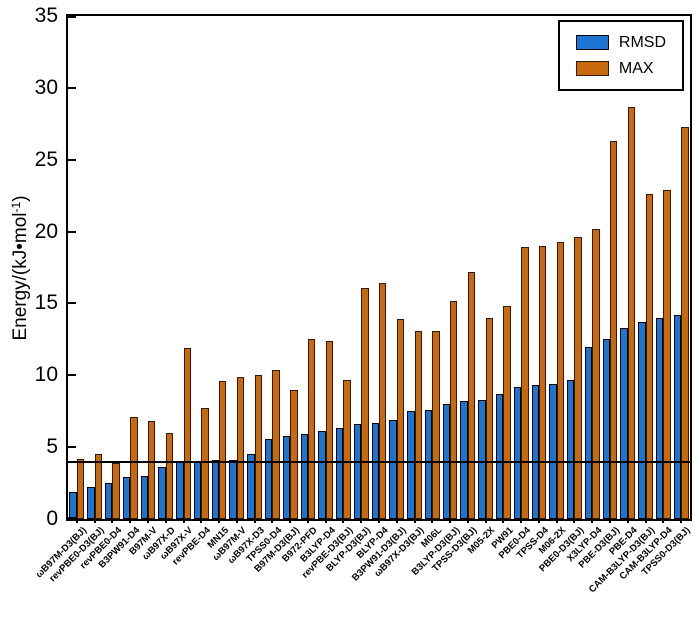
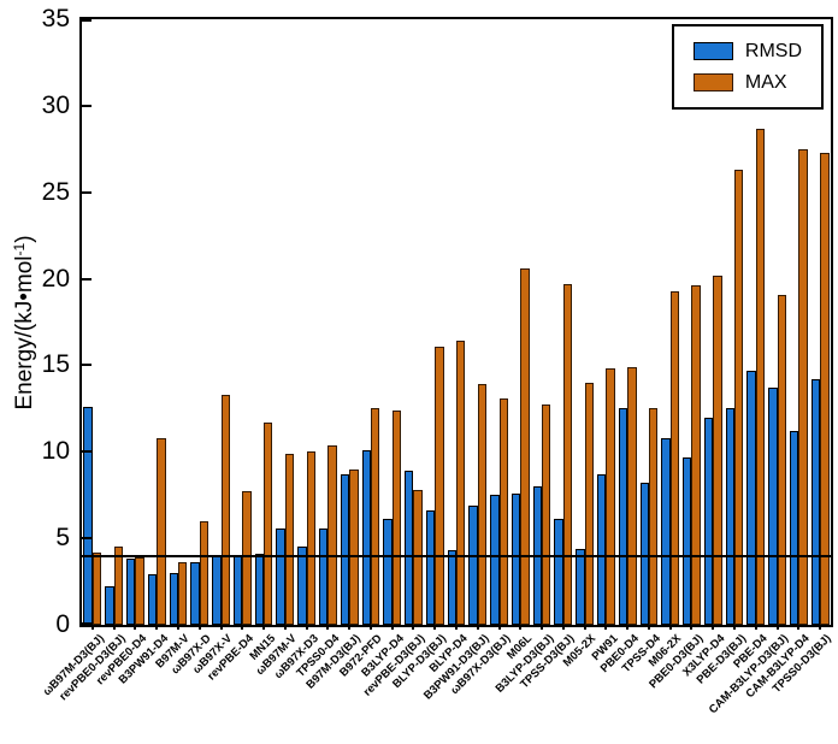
RMSD/ωB97M-D3(BJ): 1.9 -> 12.6
RMSD/revPBE0-D4: 2.5 -> 3.8
MAX/B3PW91-D4: 7.1 -> 10.8
MAX/B97M-V: 6.8 -> 3.6
MAX/ωB97X-V: 11.9 -> 13.3
MAX/MN15: 9.6 -> 11.7
RMSD/ωB97M-V: 4.1 -> 5.6
RMSD/B97M-D3(BJ): 5.8 -> 8.7
RMSD/B972-PFD: 5.9 -> 10.1
RMSD/revPBE-D3(BJ): 6.3 -> 8.9
MAX/revPBE-D3(BJ): 9.7 -> 7.8
RMSD/BLYP-D4: 6.7 -> 4.3
MAX/M06L: 13.1 -> 20.6
MAX/B3LYP-D3(BJ): 15.2 -> 12.7
RMSD/TPSS-D3(BJ): 8.2 -> 6.1
MAX/TPSS-D3(BJ): 17.2 -> 19.7
RMSD/M05-2X: 8.3 -> 4.4
RMSD/PBE0-D4: 9.2 -> 12.5
MAX/PBE0-D4: 18.9 -> 14.9
RMSD/TPSS-D4: 9.3 -> 8.2
MAX/TPSS-D4: 19.0 -> 12.5
RMSD/M06-2X: 9.4 -> 10.8
RMSD/PBE-D4: 13.3 -> 14.7
MAX/CAM-B3LYP-D3(BJ): 22.6 -> 19.1
RMSD/CAM-B3LYP-D4: 14.0 -> 11.2
MAX/CAM-B3LYP-D4: 22.9 -> 27.5
